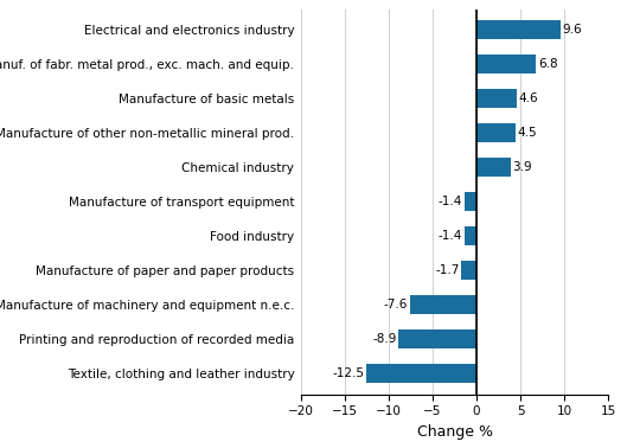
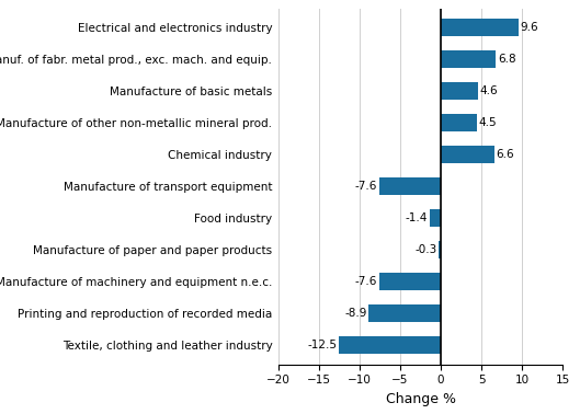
Chemical industry: 3.9 -> 6.6
Manufacture of transport equipment: -1.4 -> -7.6
Manufacture of paper and paper products: -1.7 -> -0.3
